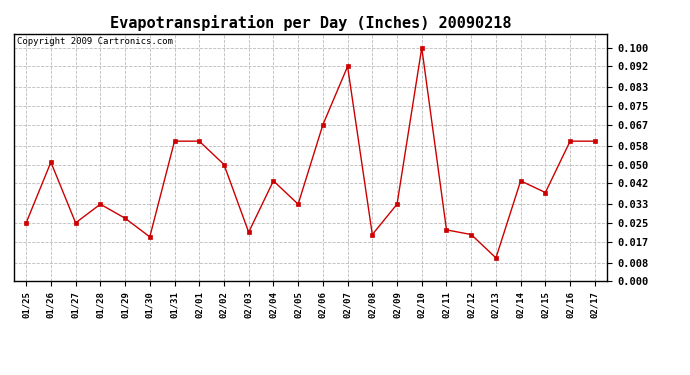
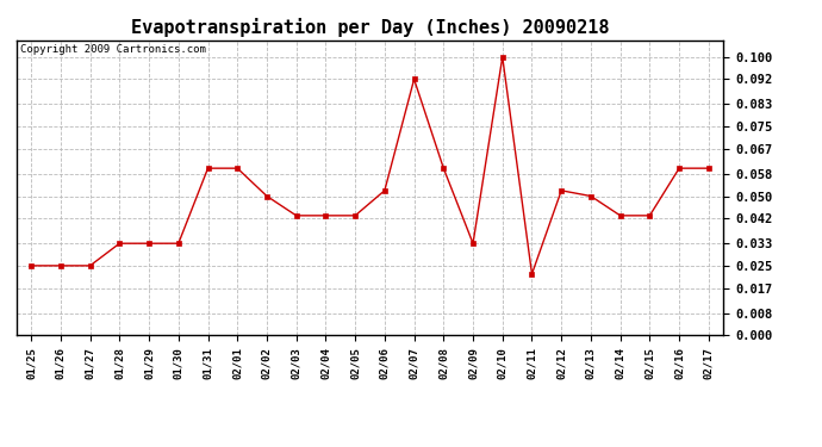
01/26: 0.051 -> 0.025
01/29: 0.027 -> 0.033
01/30: 0.019 -> 0.033
02/03: 0.021 -> 0.043
02/05: 0.033 -> 0.043
02/06: 0.067 -> 0.052
02/08: 0.020 -> 0.060
02/12: 0.020 -> 0.052
02/13: 0.010 -> 0.050
02/15: 0.038 -> 0.043
